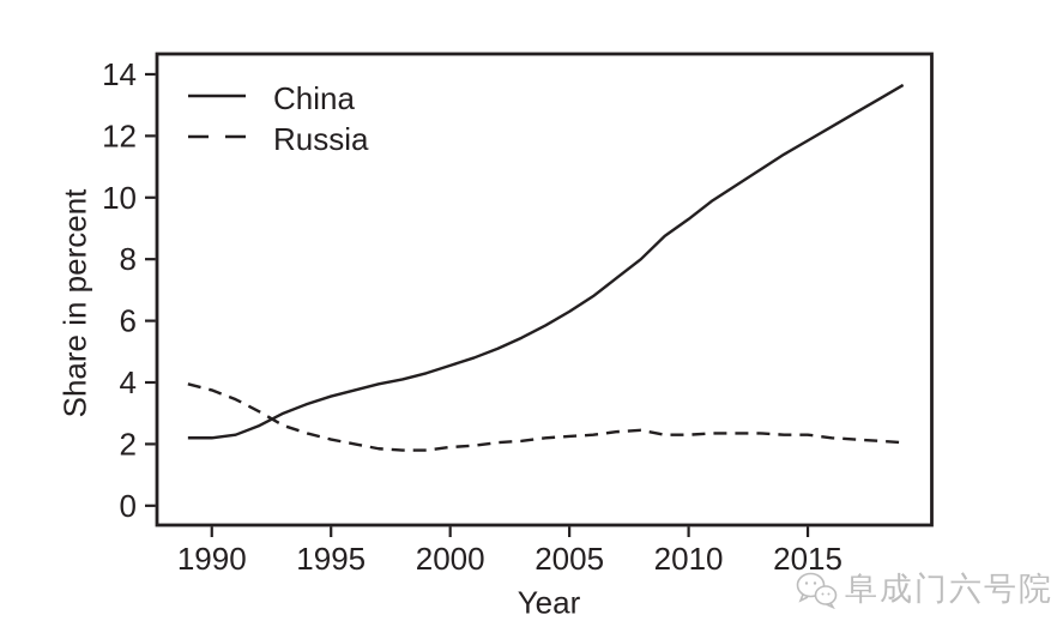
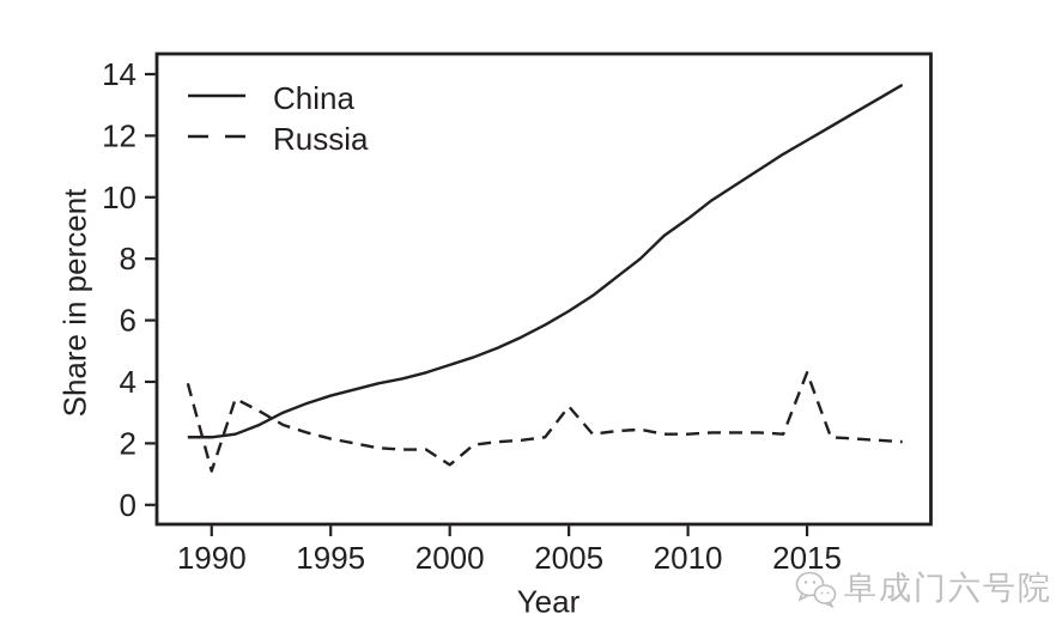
Russia/1990: 3.8 -> 1.1
Russia/2000: 1.9 -> 1.3
Russia/2005: 2.2 -> 3.2
Russia/2015: 2.3 -> 4.3
